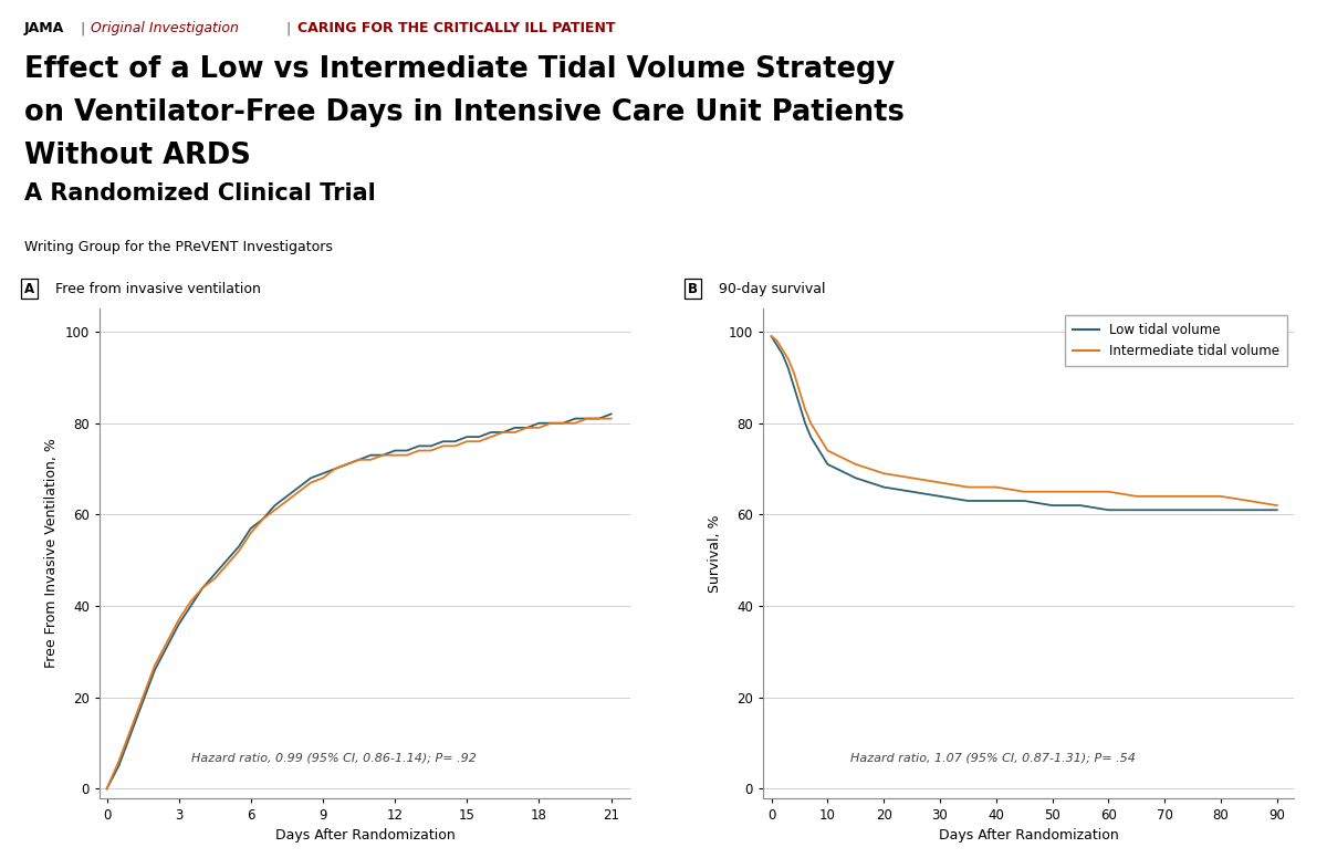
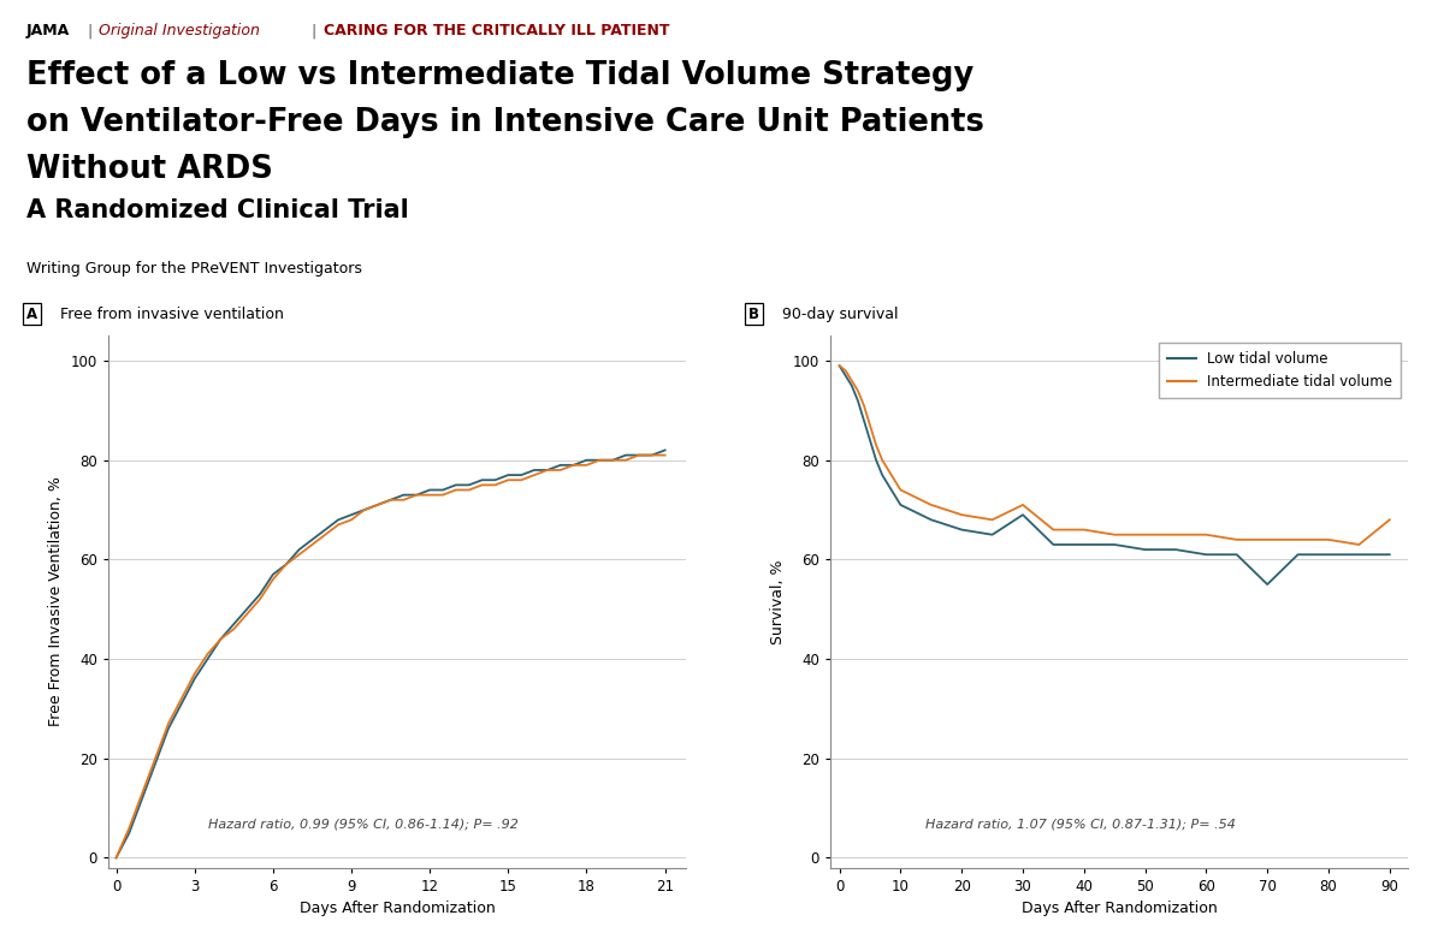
Low tidal volume/30: 64 -> 69
Intermediate tidal volume/30: 67 -> 71
Low tidal volume/70: 61 -> 55
Intermediate tidal volume/90: 62 -> 68
